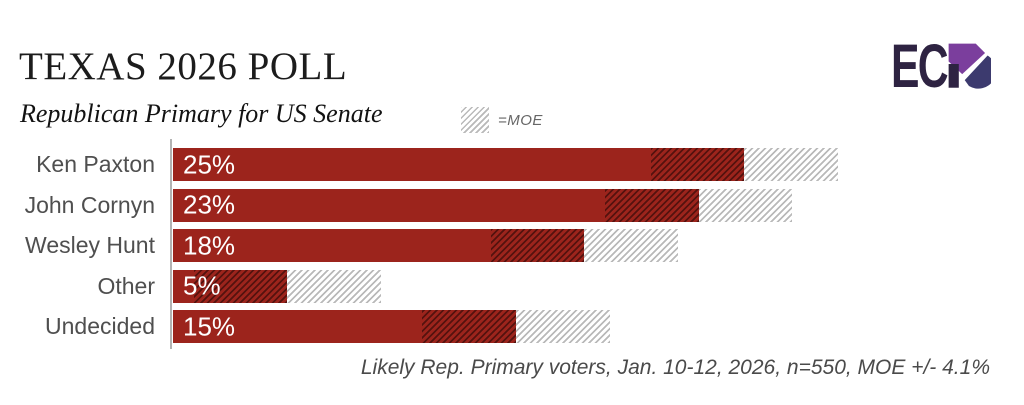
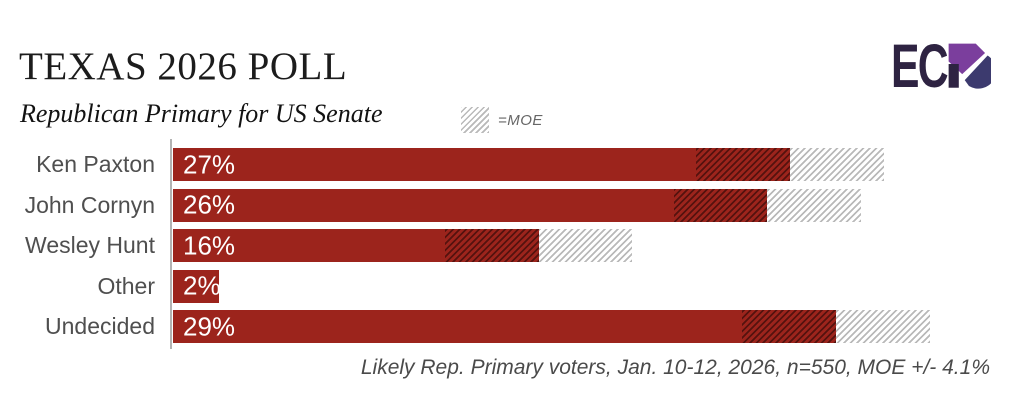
Ken Paxton: 25% -> 27%
John Cornyn: 23% -> 26%
Wesley Hunt: 18% -> 16%
Other: 5% -> 2%
Undecided: 15% -> 29%
